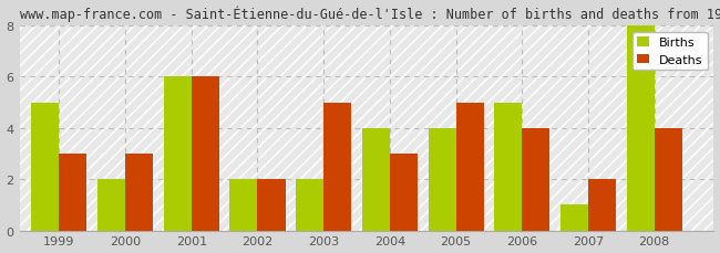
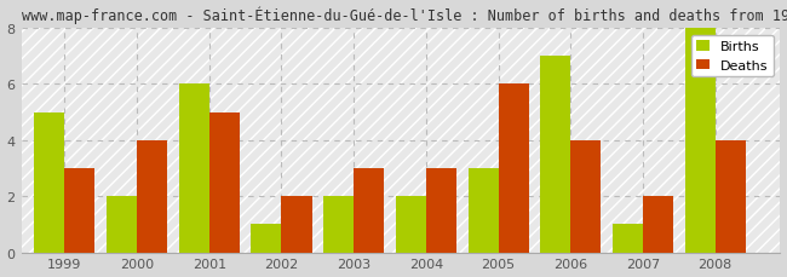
Deaths/2000: 3 -> 4
Deaths/2001: 6 -> 5
Births/2002: 2 -> 1
Deaths/2003: 5 -> 3
Births/2004: 4 -> 2
Births/2005: 4 -> 3
Deaths/2005: 5 -> 6
Births/2006: 5 -> 7
